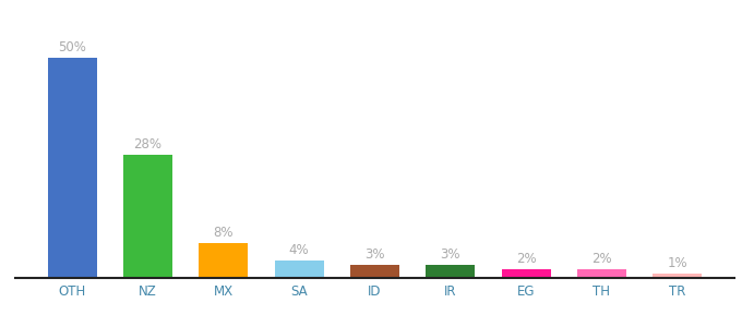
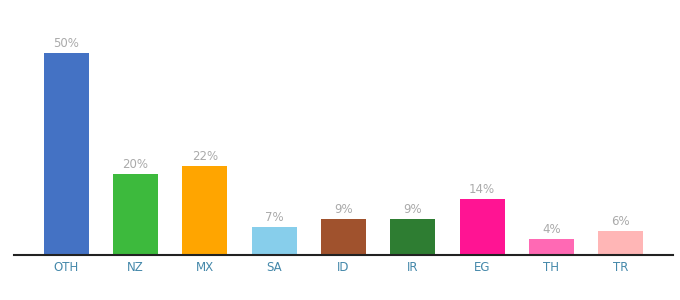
NZ: 28% -> 20%
MX: 8% -> 22%
SA: 4% -> 7%
ID: 3% -> 9%
IR: 3% -> 9%
EG: 2% -> 14%
TH: 2% -> 4%
TR: 1% -> 6%
